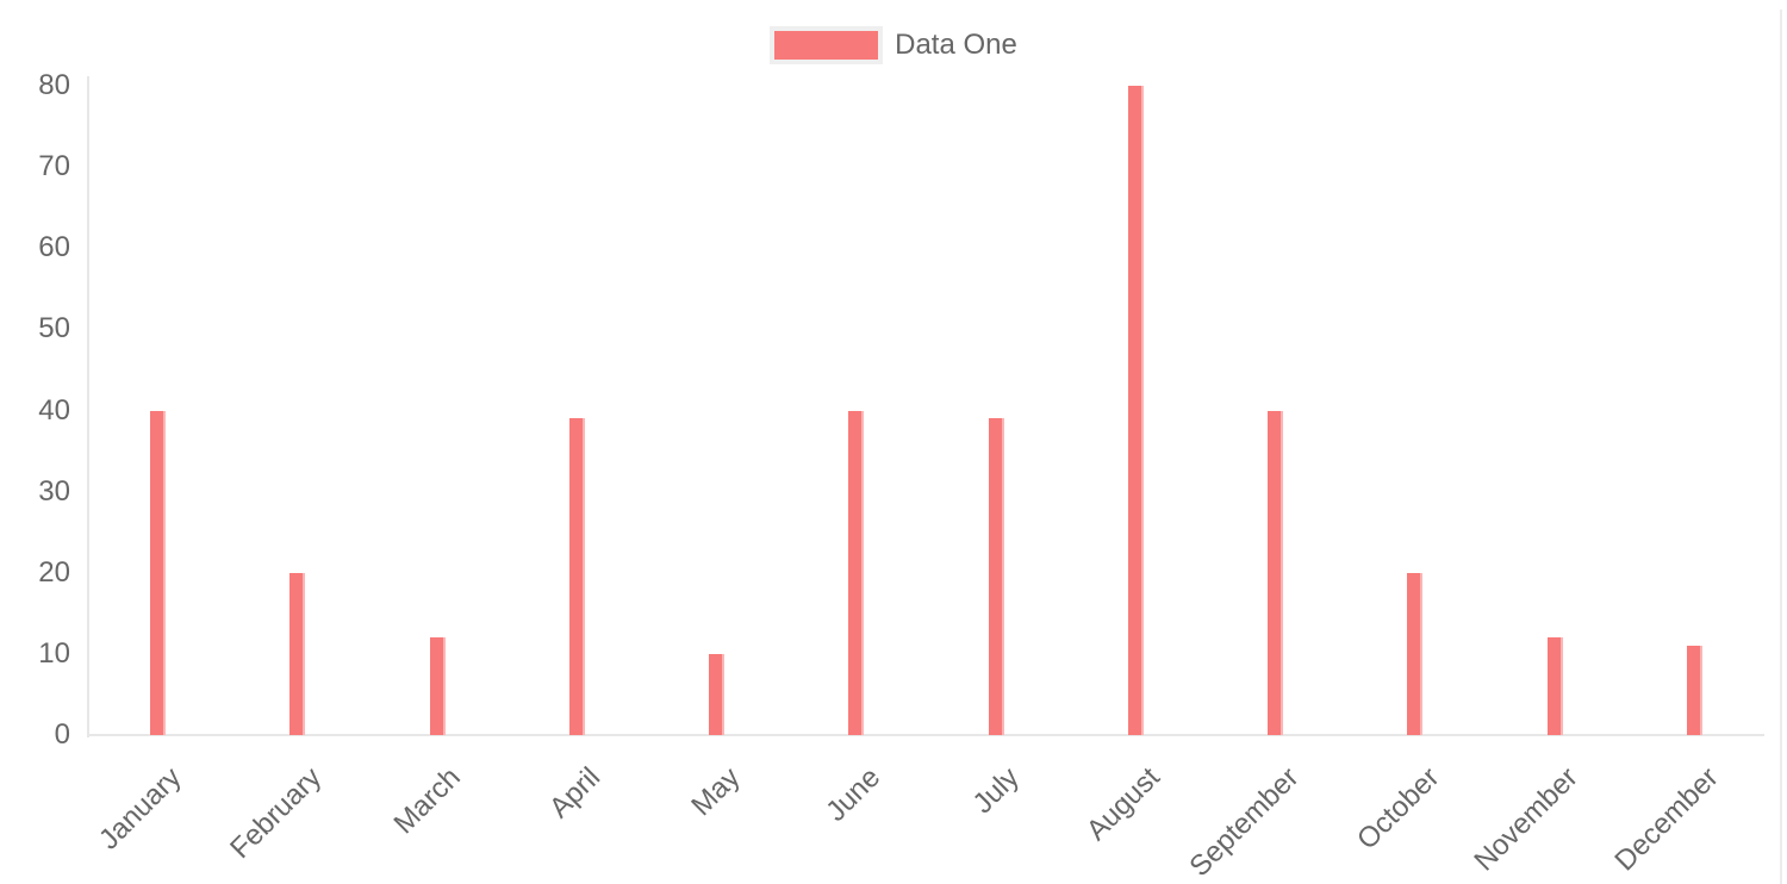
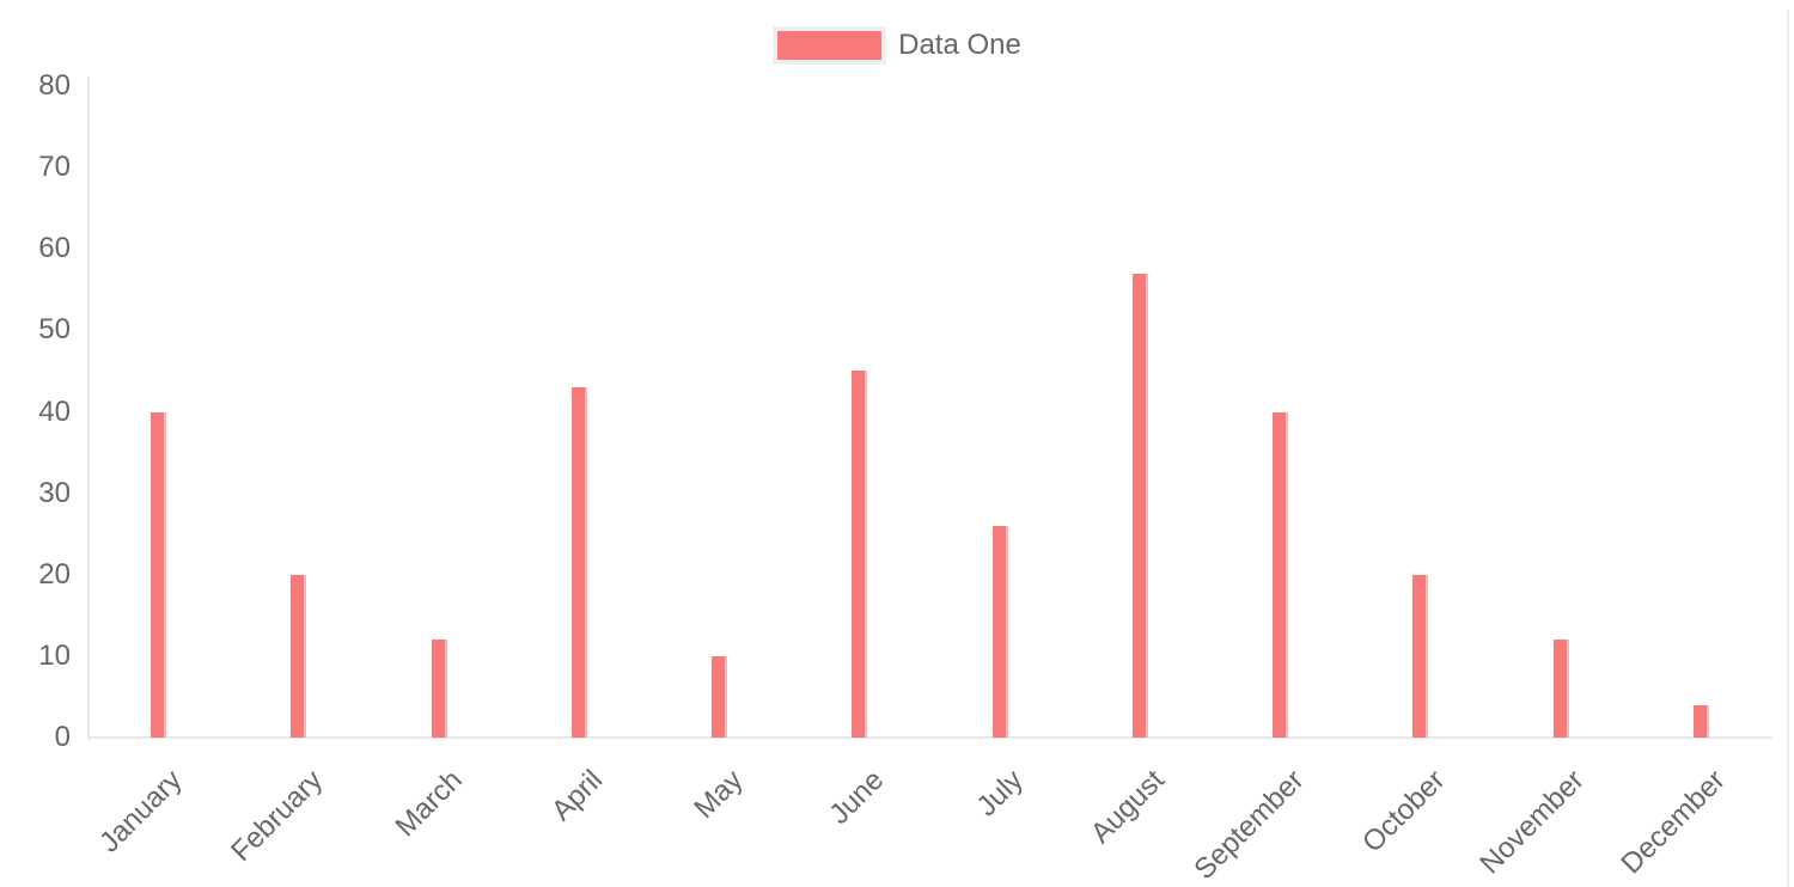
April: 39 -> 43
June: 40 -> 45
July: 39 -> 26
August: 80 -> 57
December: 11 -> 4
